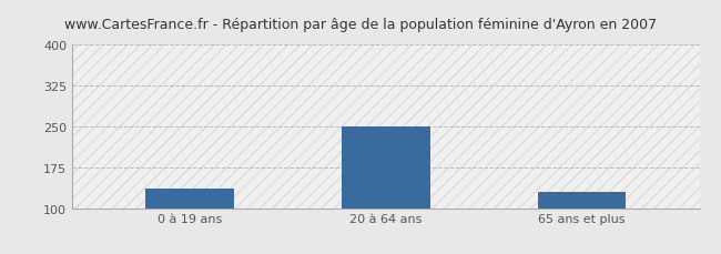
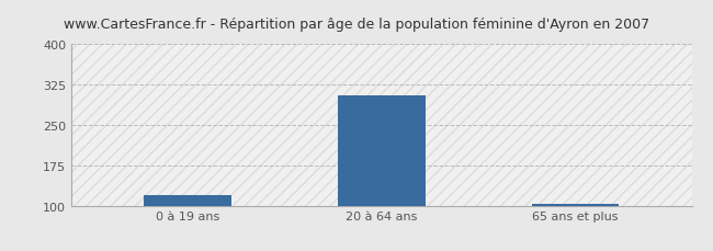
0 à 19 ans: 135 -> 120
20 à 64 ans: 250 -> 305
65 ans et plus: 130 -> 103
